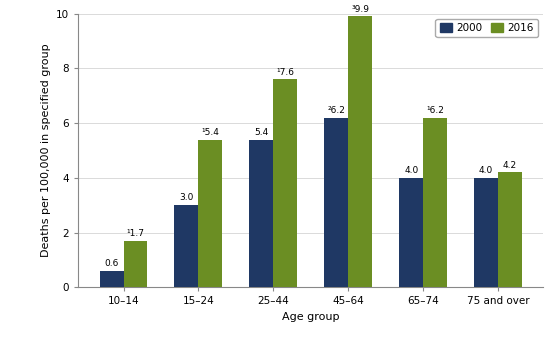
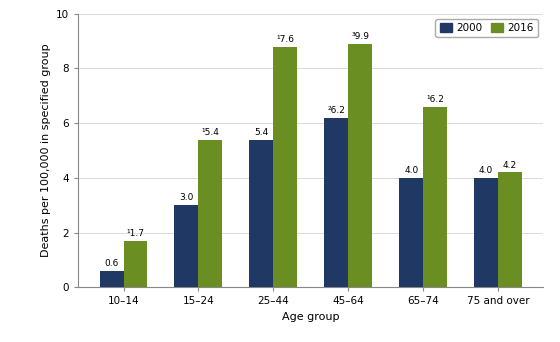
2016/25–44: 7.6 -> 8.8
2016/45–64: 9.9 -> 8.9
2016/65–74: 6.2 -> 6.6
